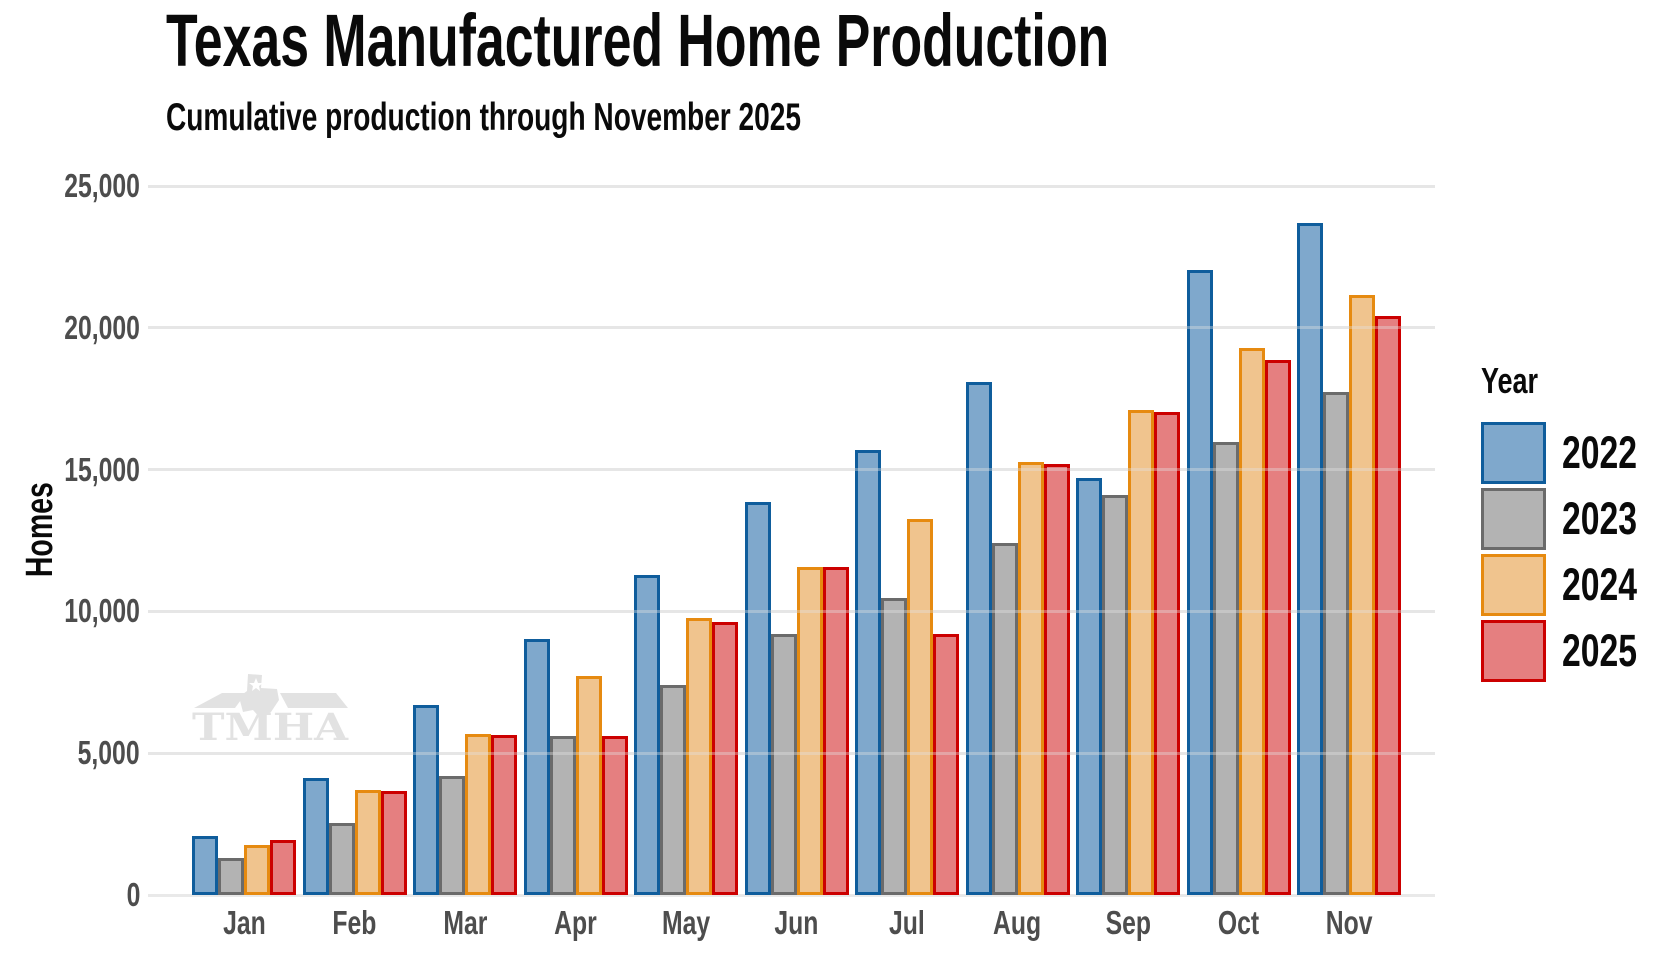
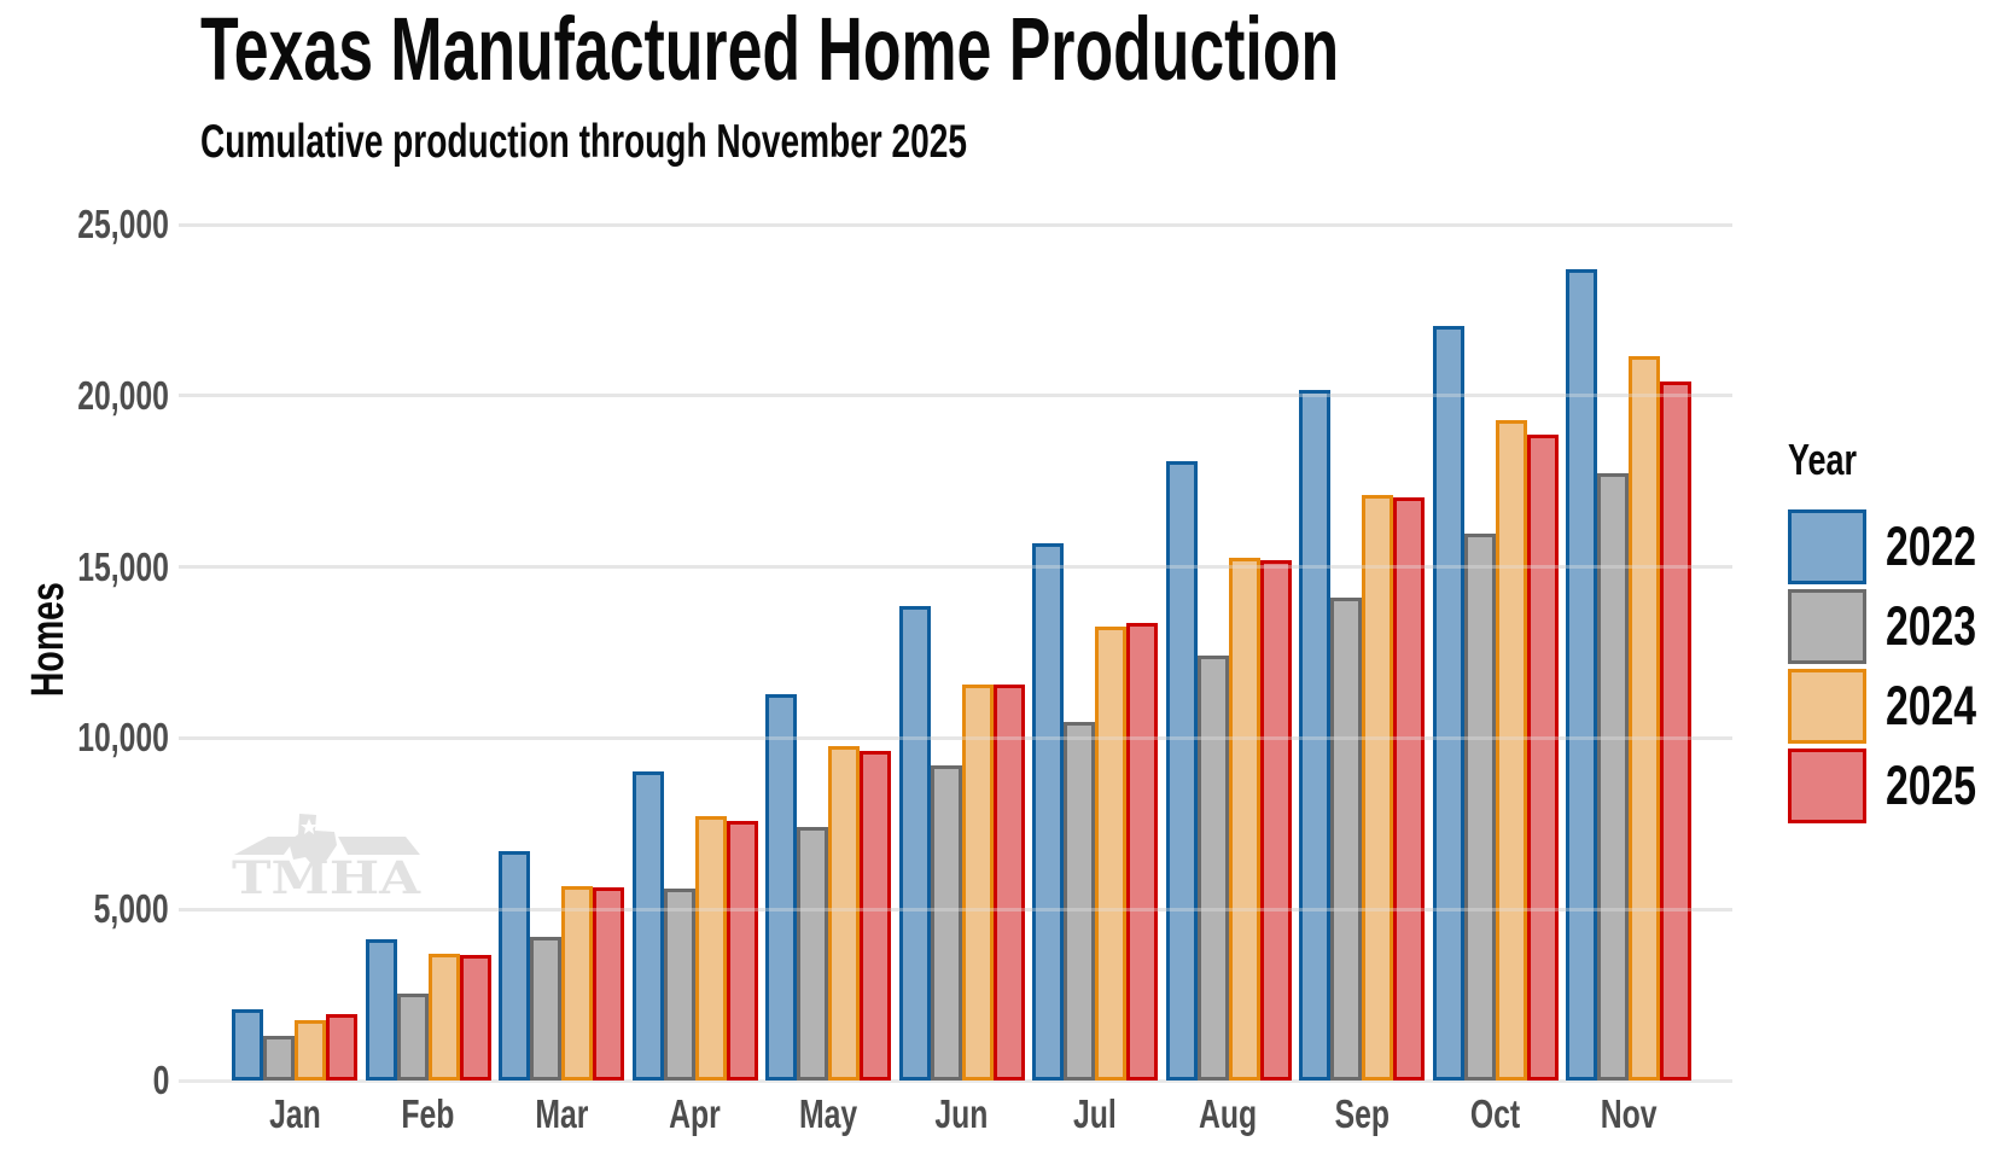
2025/Apr: 5600 -> 7600
2025/Jul: 9200 -> 13400
2022/Sep: 14700 -> 20200
